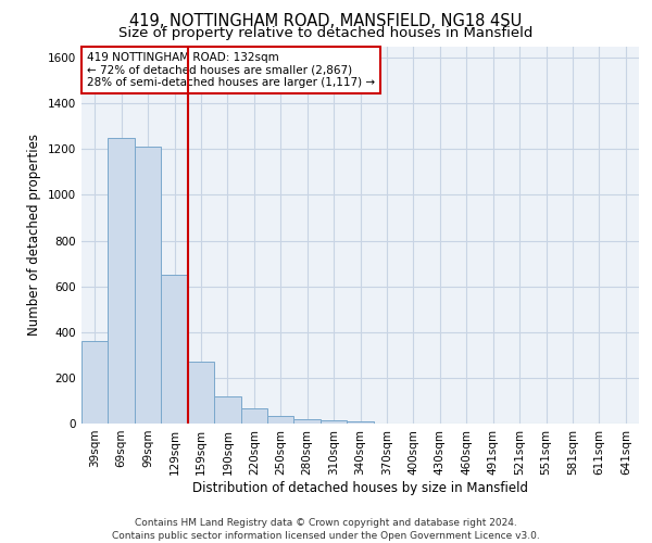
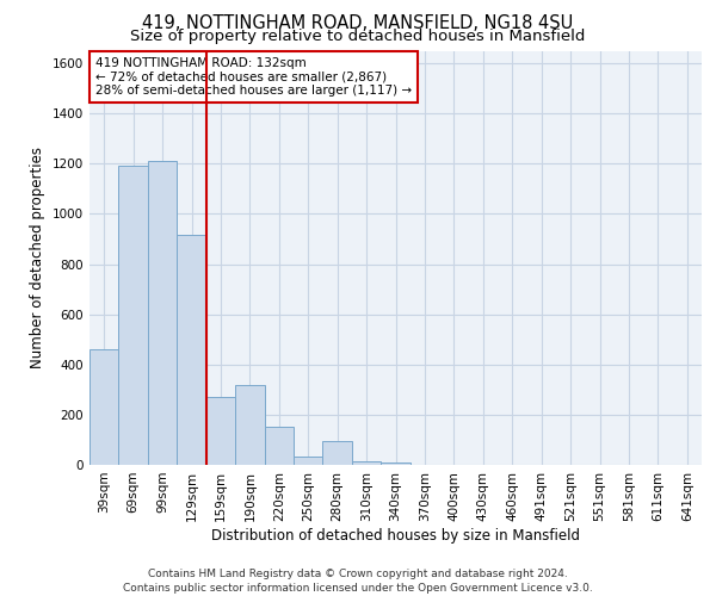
39sqm: 360 -> 460
69sqm: 1250 -> 1190
129sqm: 650 -> 915
190sqm: 120 -> 320
220sqm: 65 -> 150
280sqm: 20 -> 95
